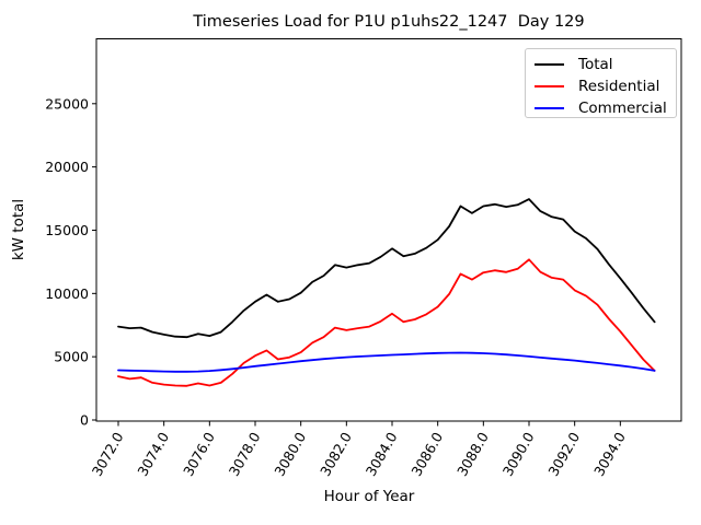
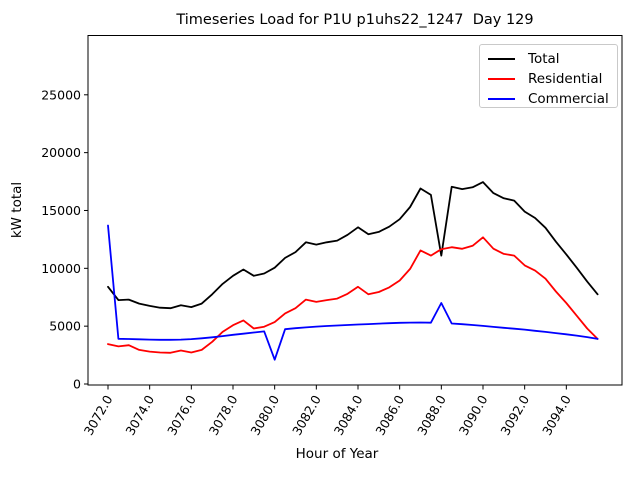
Total/3072.0: 7400 -> 8400
Commercial/3072.0: 3900 -> 13700
Commercial/3080.0: 4600 -> 2100
Total/3088.0: 16900 -> 11100
Commercial/3088.0: 5300 -> 7000
